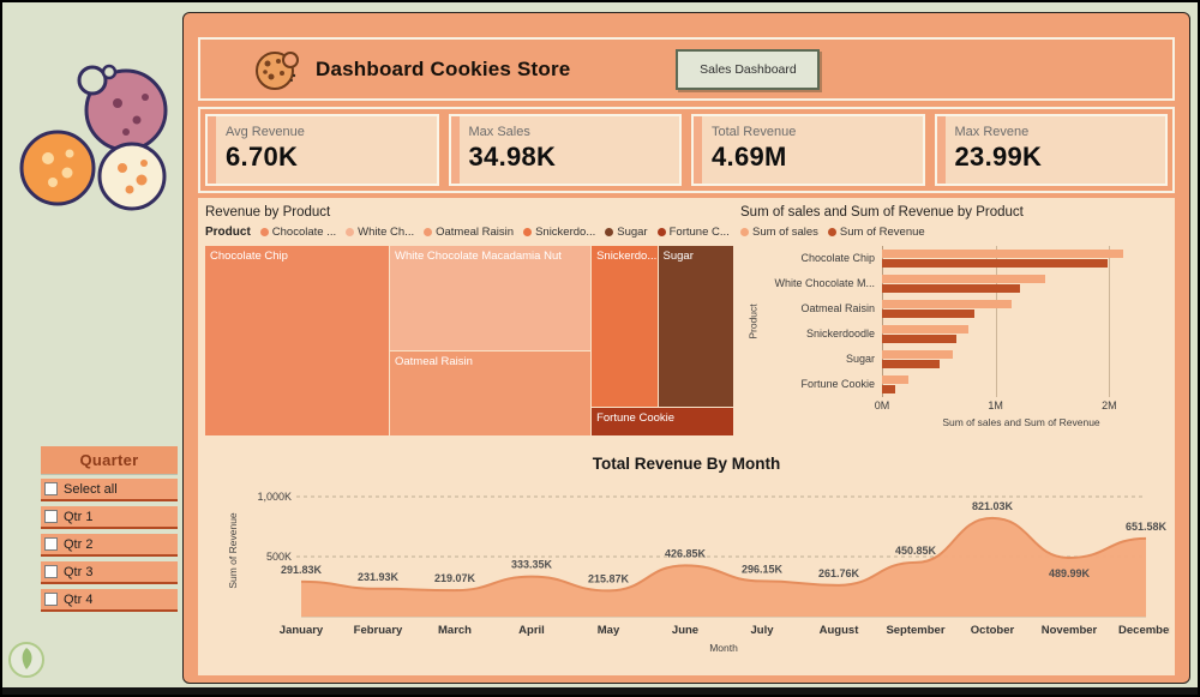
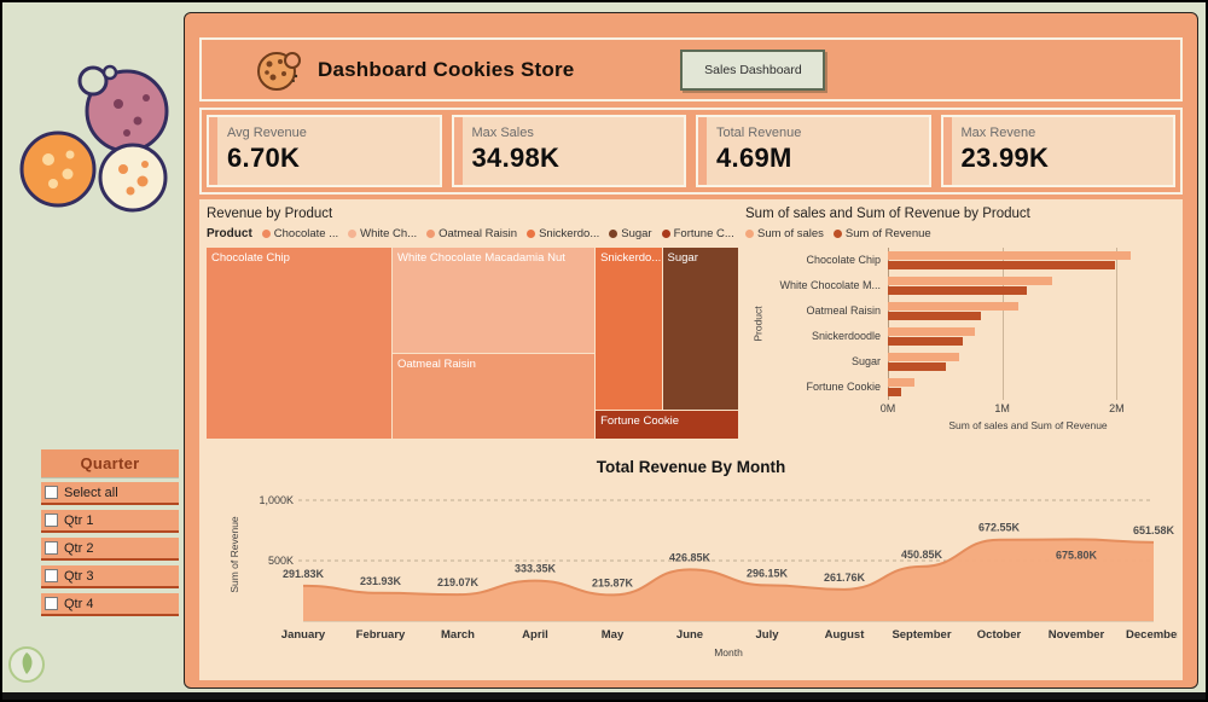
Total Revenue By Month/October: 821.03K -> 672.55K
Total Revenue By Month/November: 489.99K -> 675.80K
